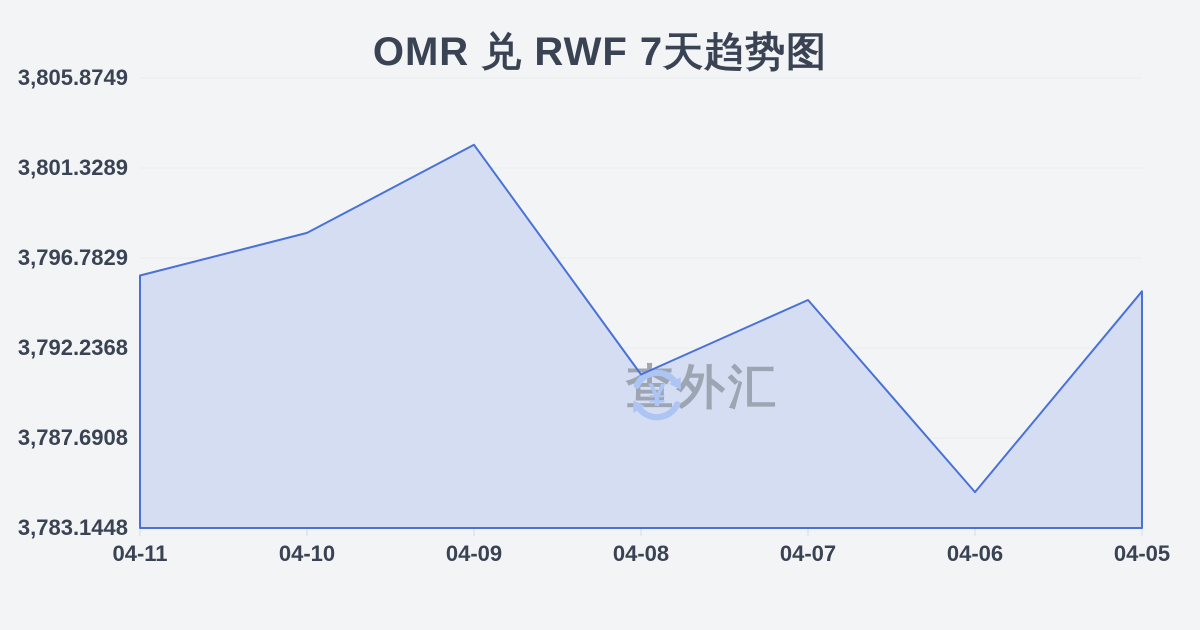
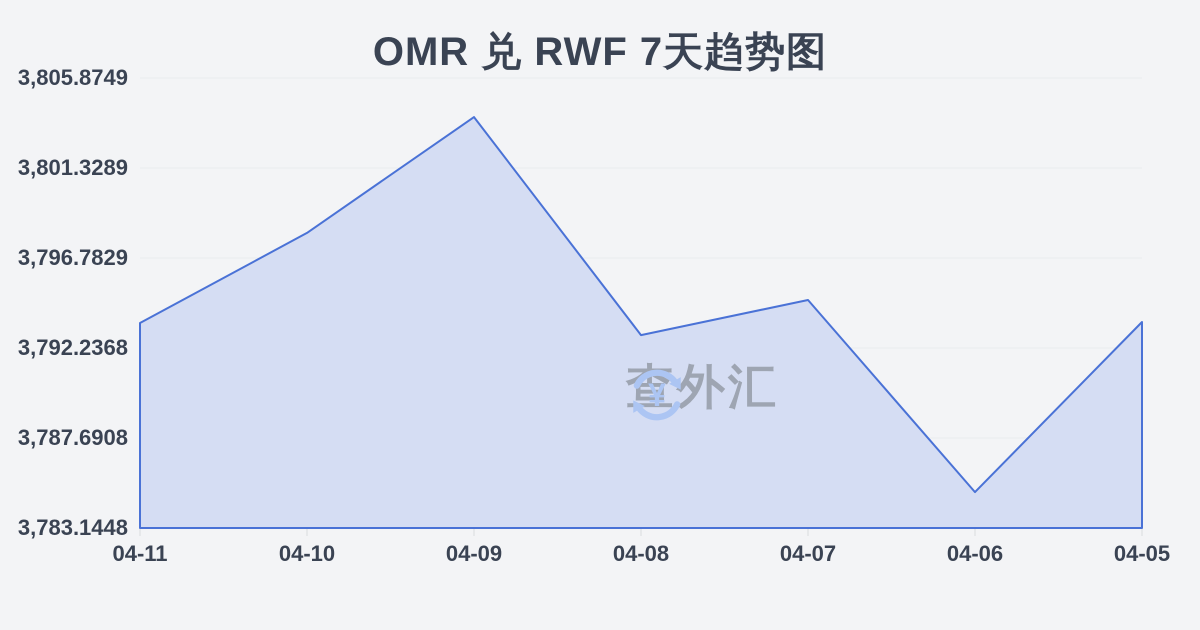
04-11: 3795.9 -> 3793.5
04-09: 3802.5 -> 3803.9
04-08: 3790.9 -> 3792.9
04-05: 3795.1 -> 3793.6
